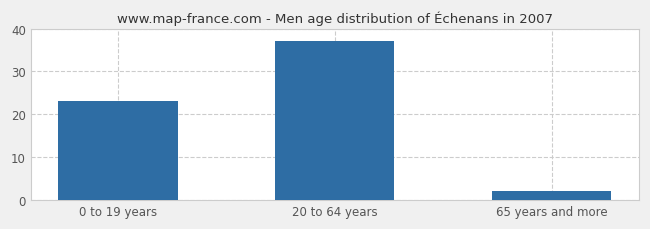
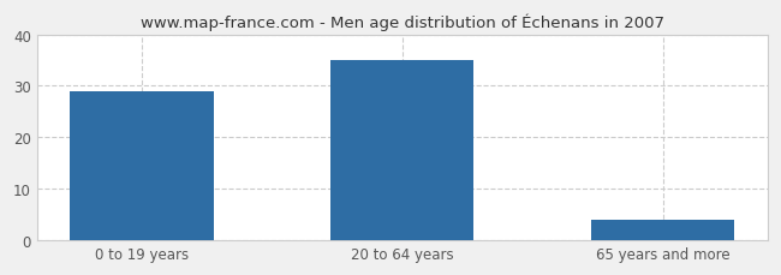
0 to 19 years: 23 -> 29
20 to 64 years: 37 -> 35
65 years and more: 2 -> 4
